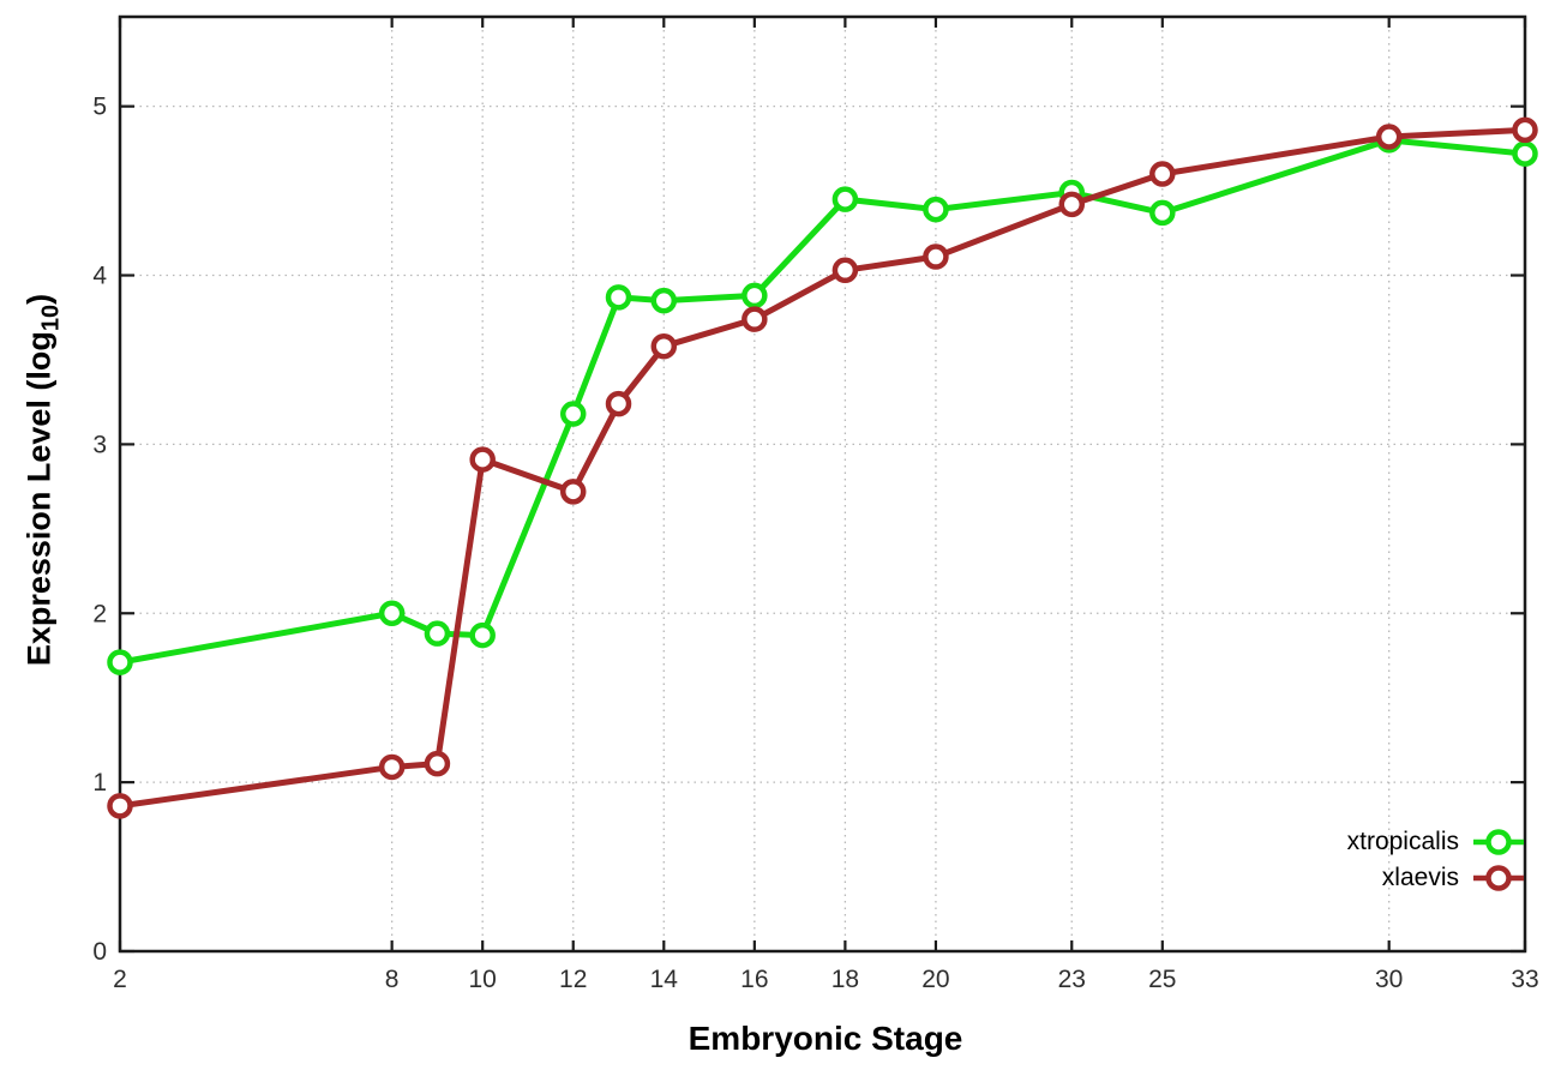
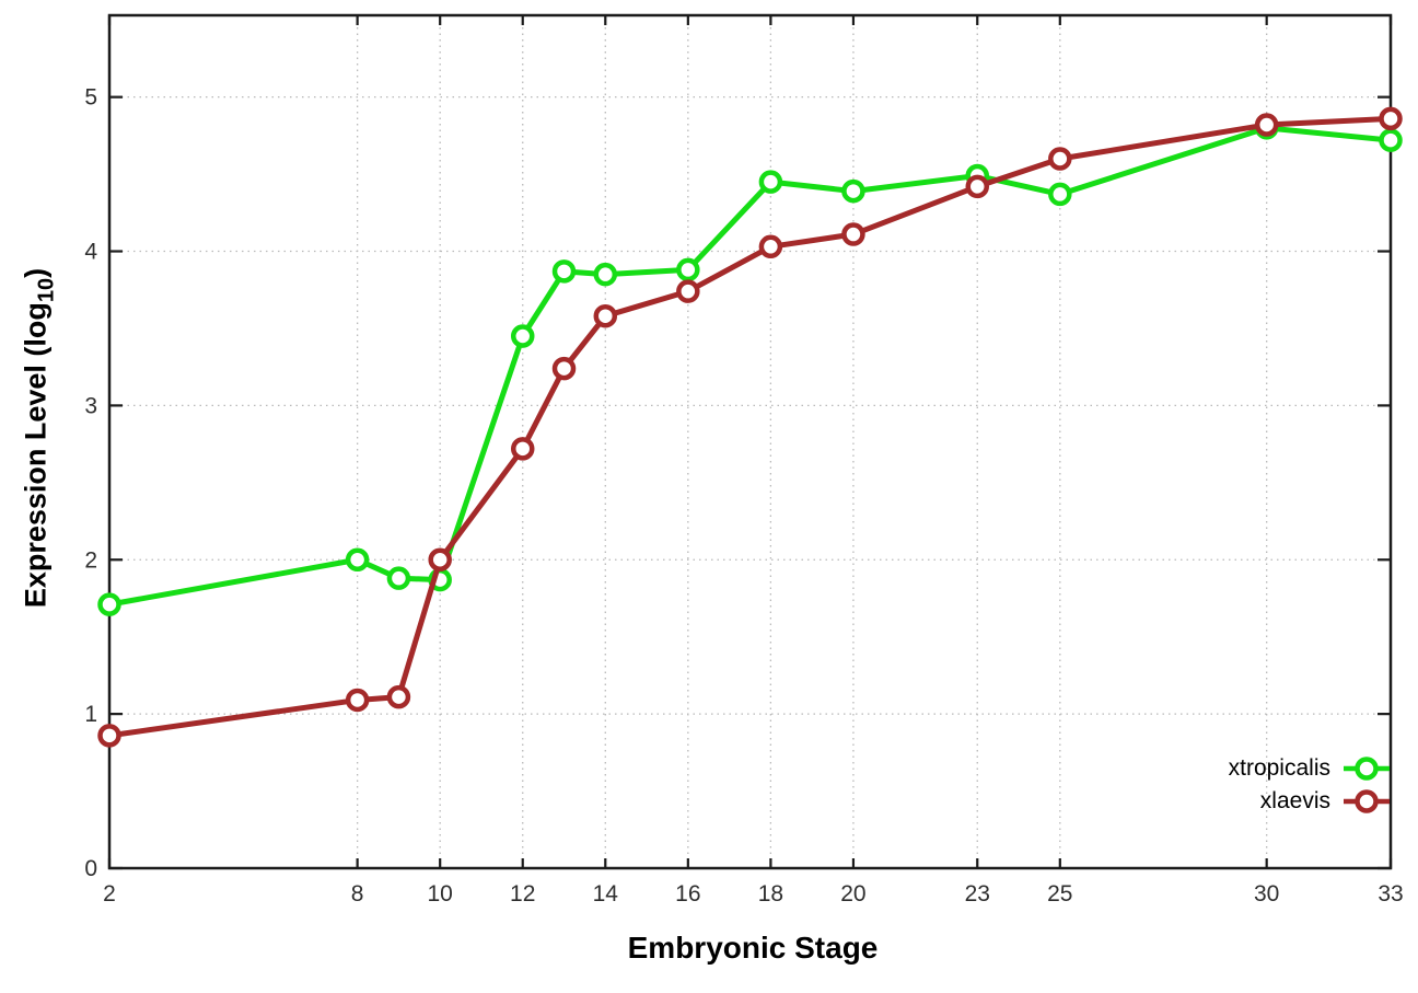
xlaevis/10: 2.91 -> 2.00
xtropicalis/12: 3.18 -> 3.45
